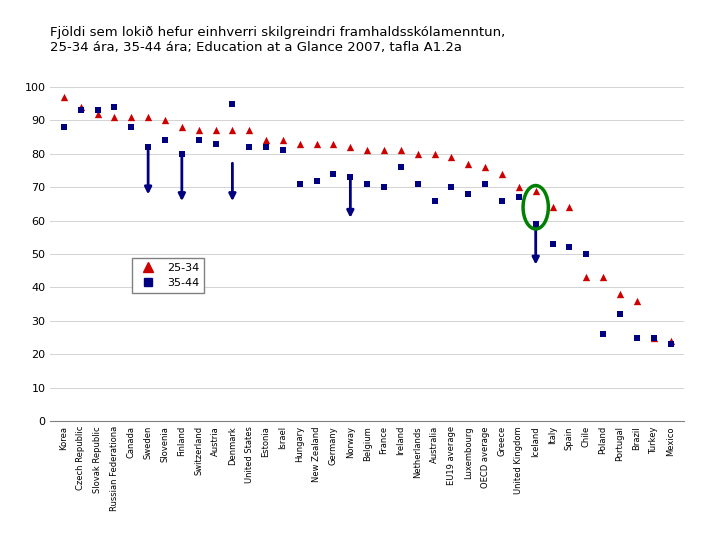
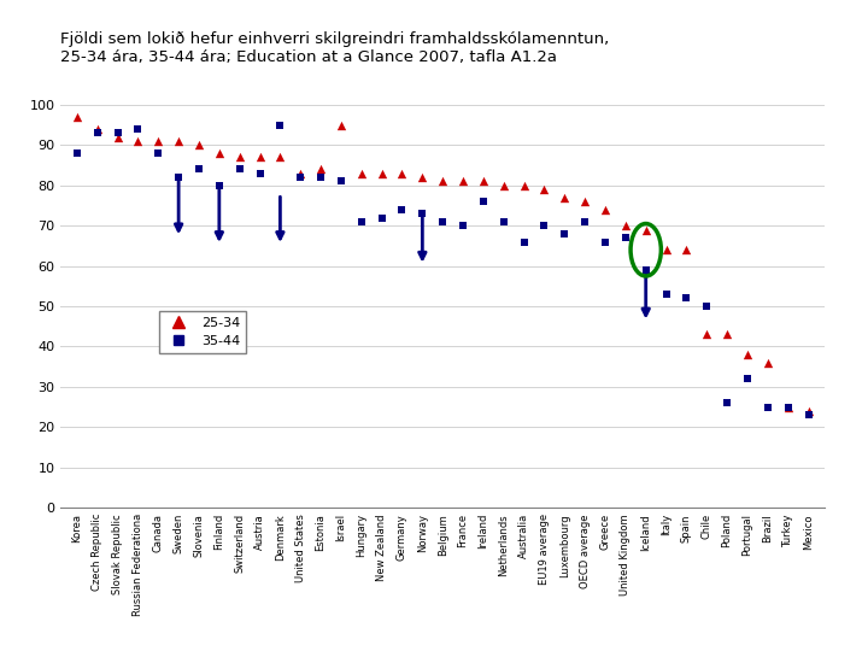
25-34/United States: 87 -> 83
25-34/Israel: 84 -> 95
